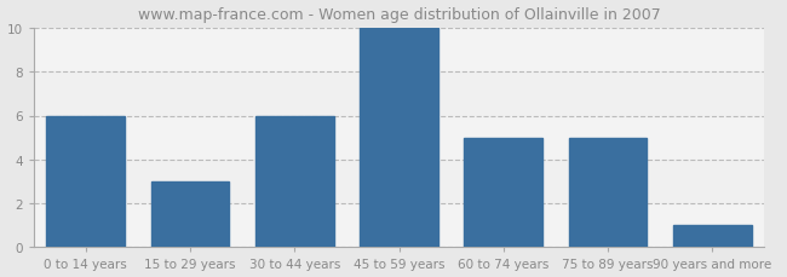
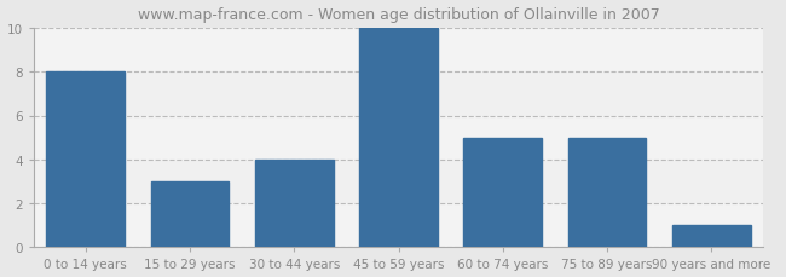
0 to 14 years: 6 -> 8
30 to 44 years: 6 -> 4
